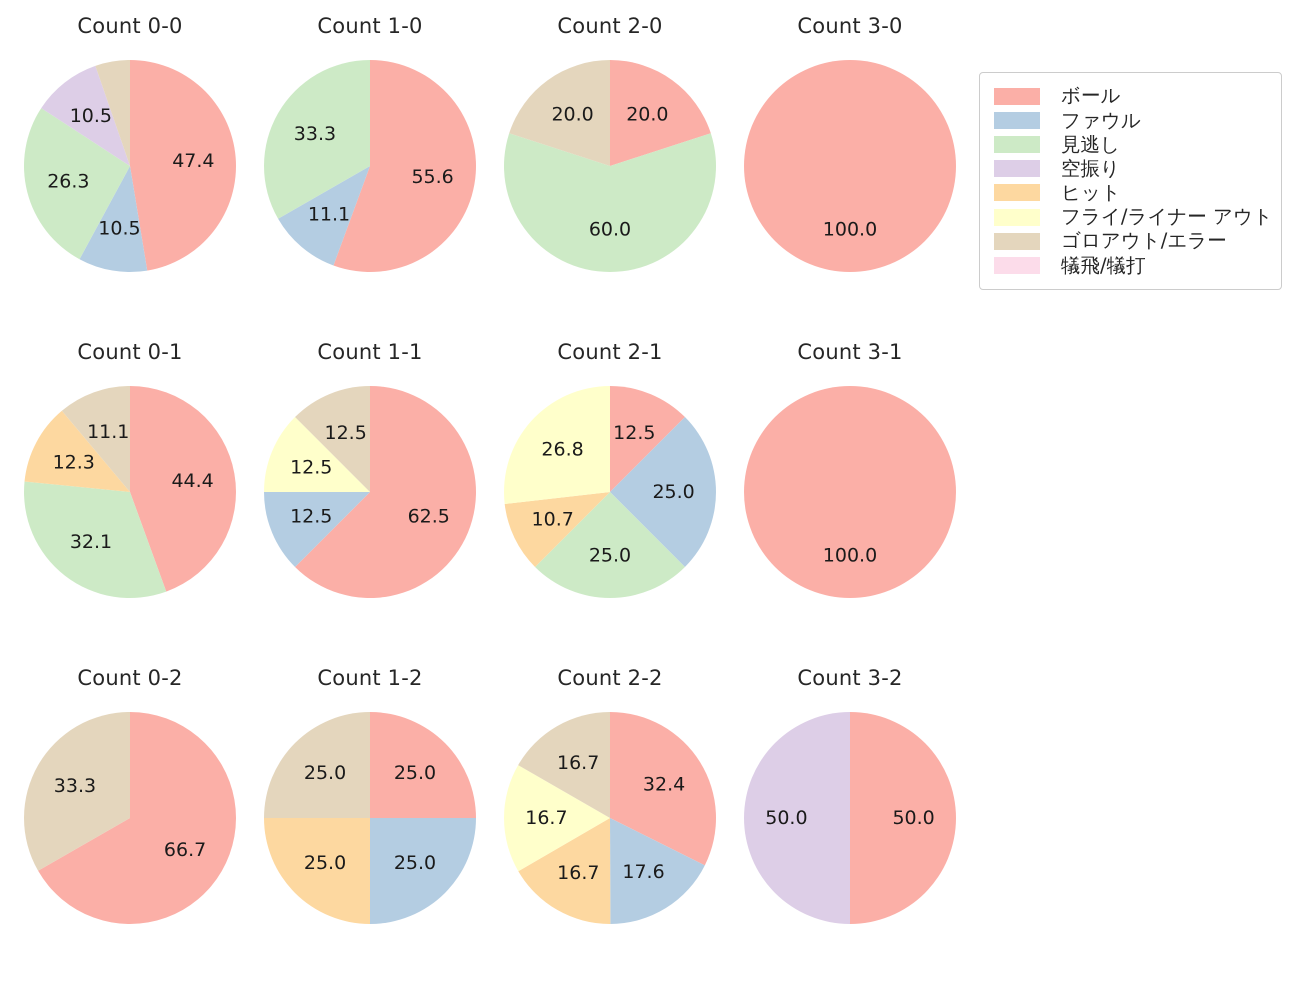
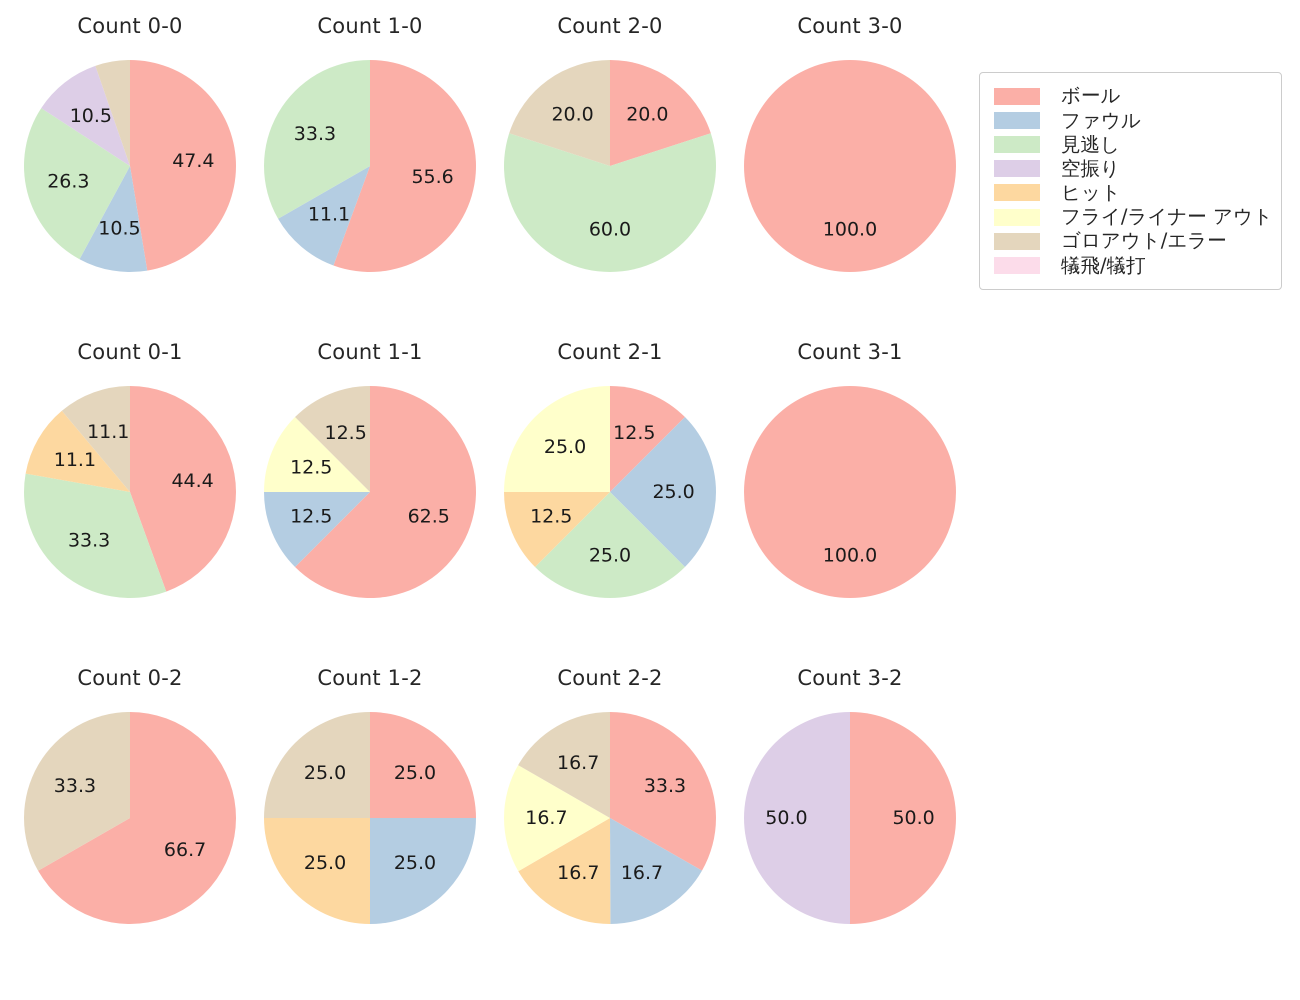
Count 0-1/見逃し: 32.1 -> 33.3
Count 0-1/ヒット: 12.3 -> 11.1
Count 2-1/ヒット: 10.7 -> 12.5
Count 2-1/フライ/ライナー アウト: 26.8 -> 25.0
Count 2-2/ボール: 32.4 -> 33.3
Count 2-2/ファウル: 17.6 -> 16.7
